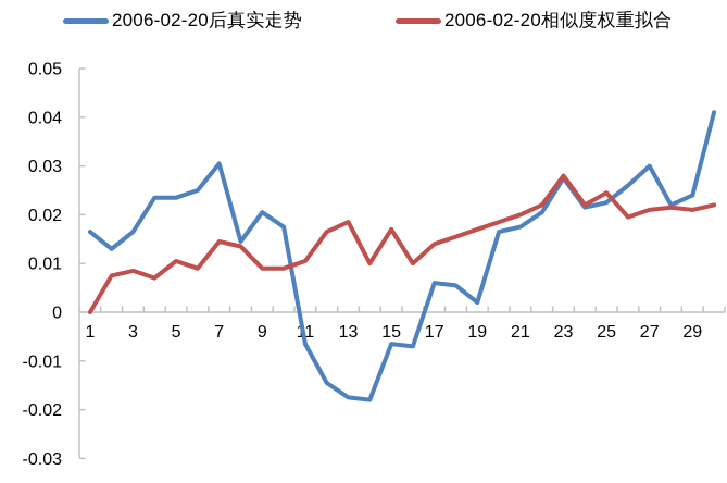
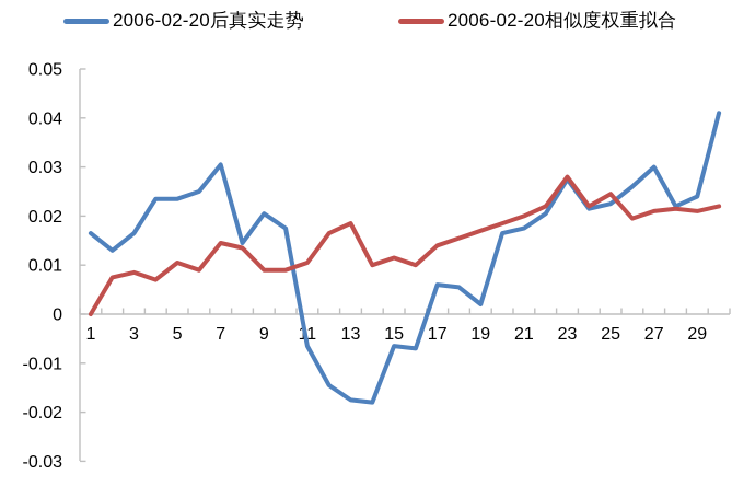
2006-02-20相似度权重拟合/15: 0.017 -> 0.011
